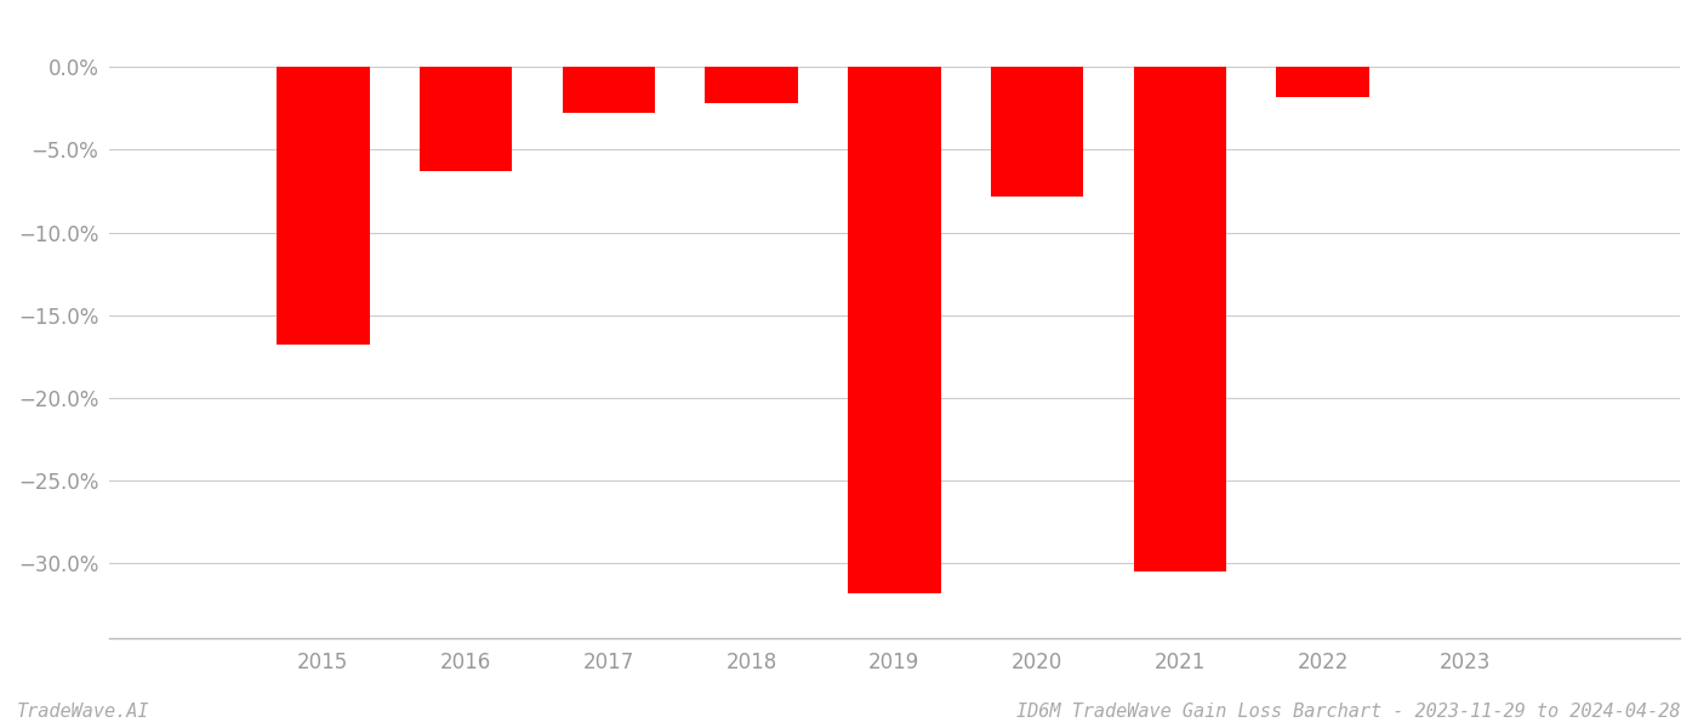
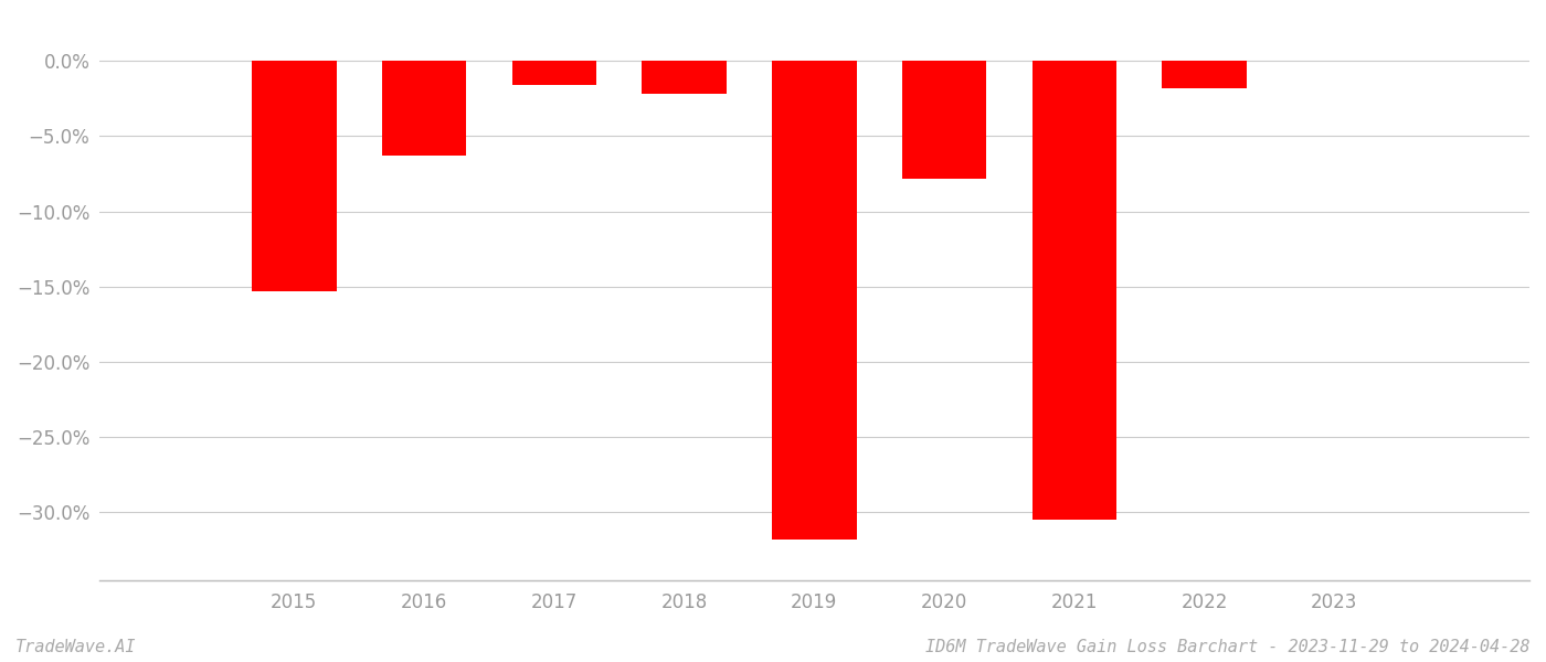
2015: -16.8% -> -15.3%
2017: -2.8% -> -1.6%
